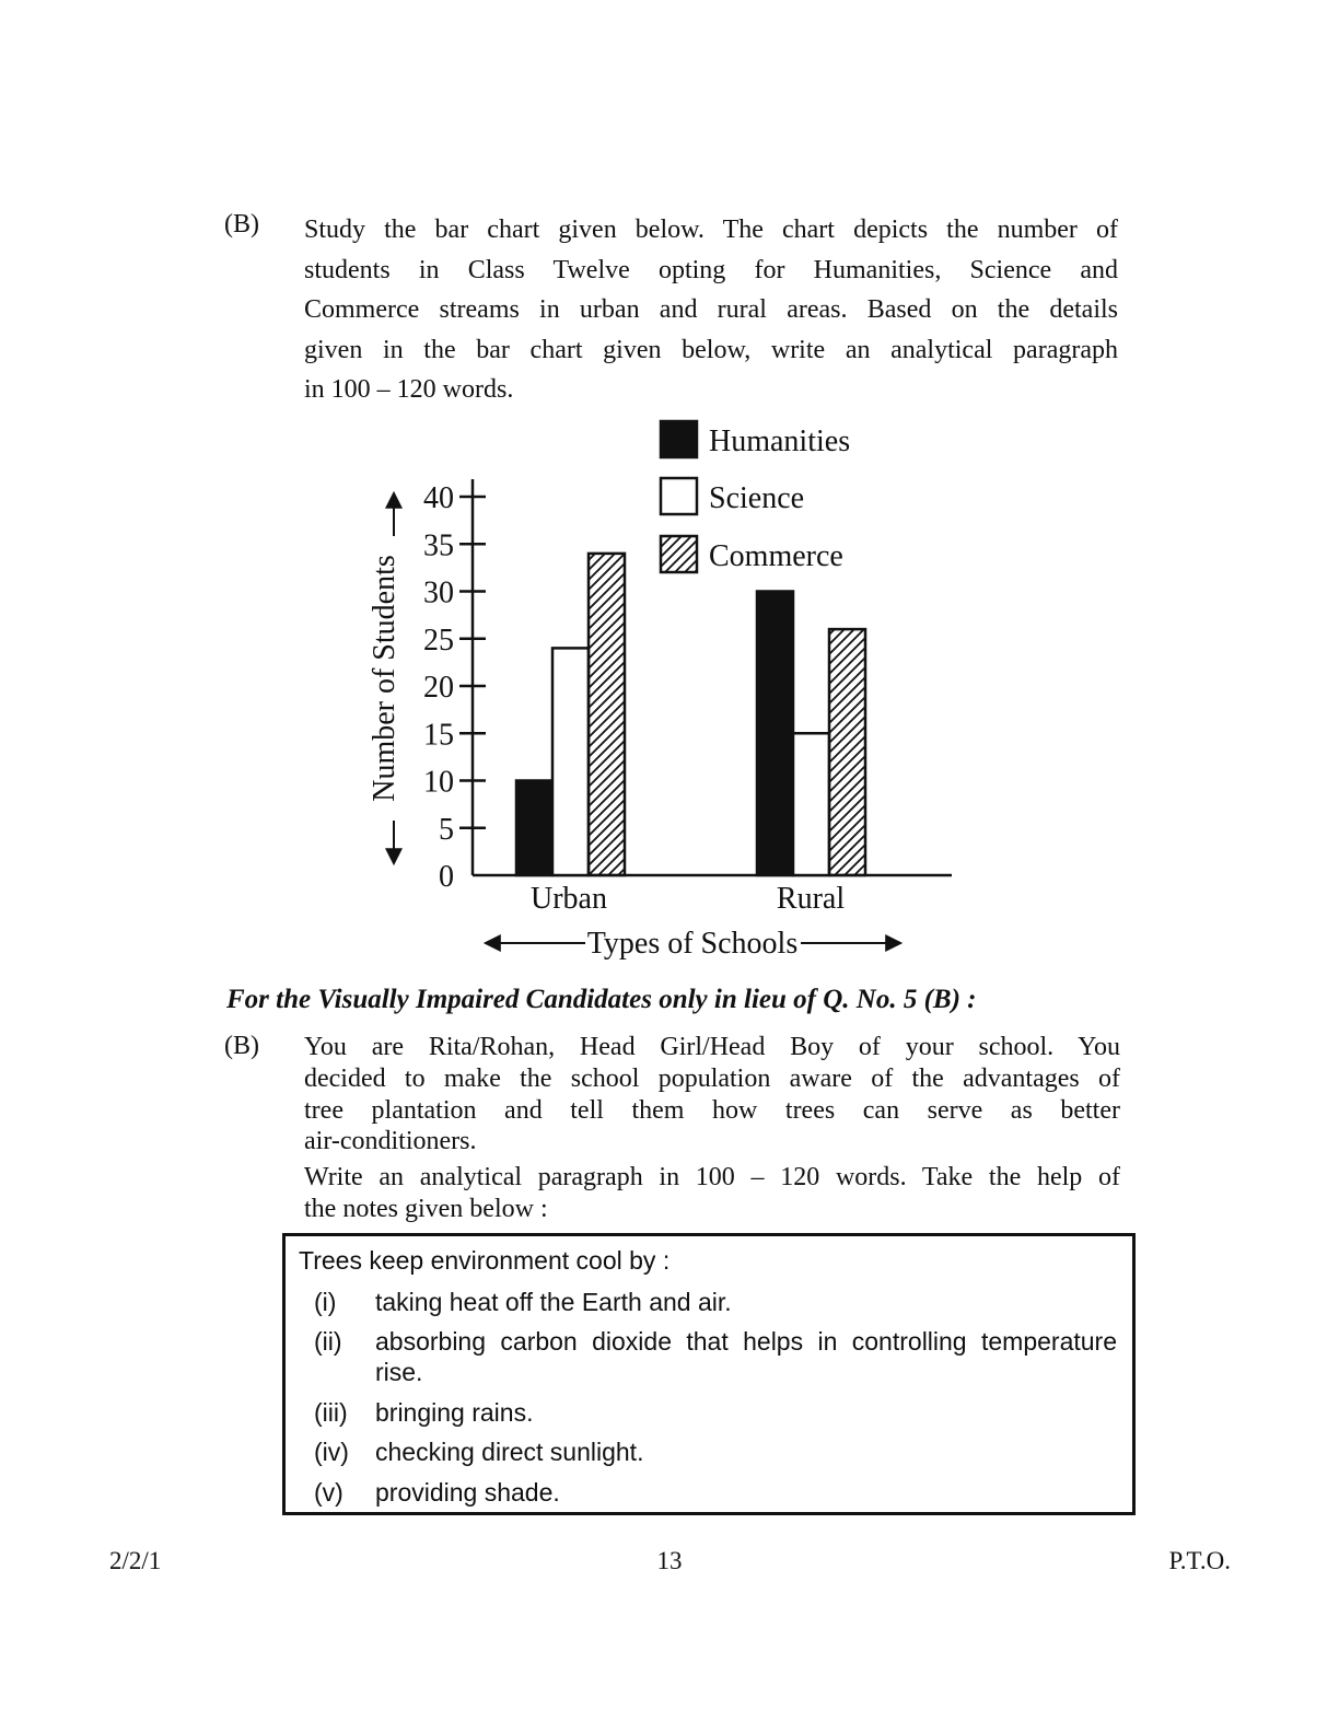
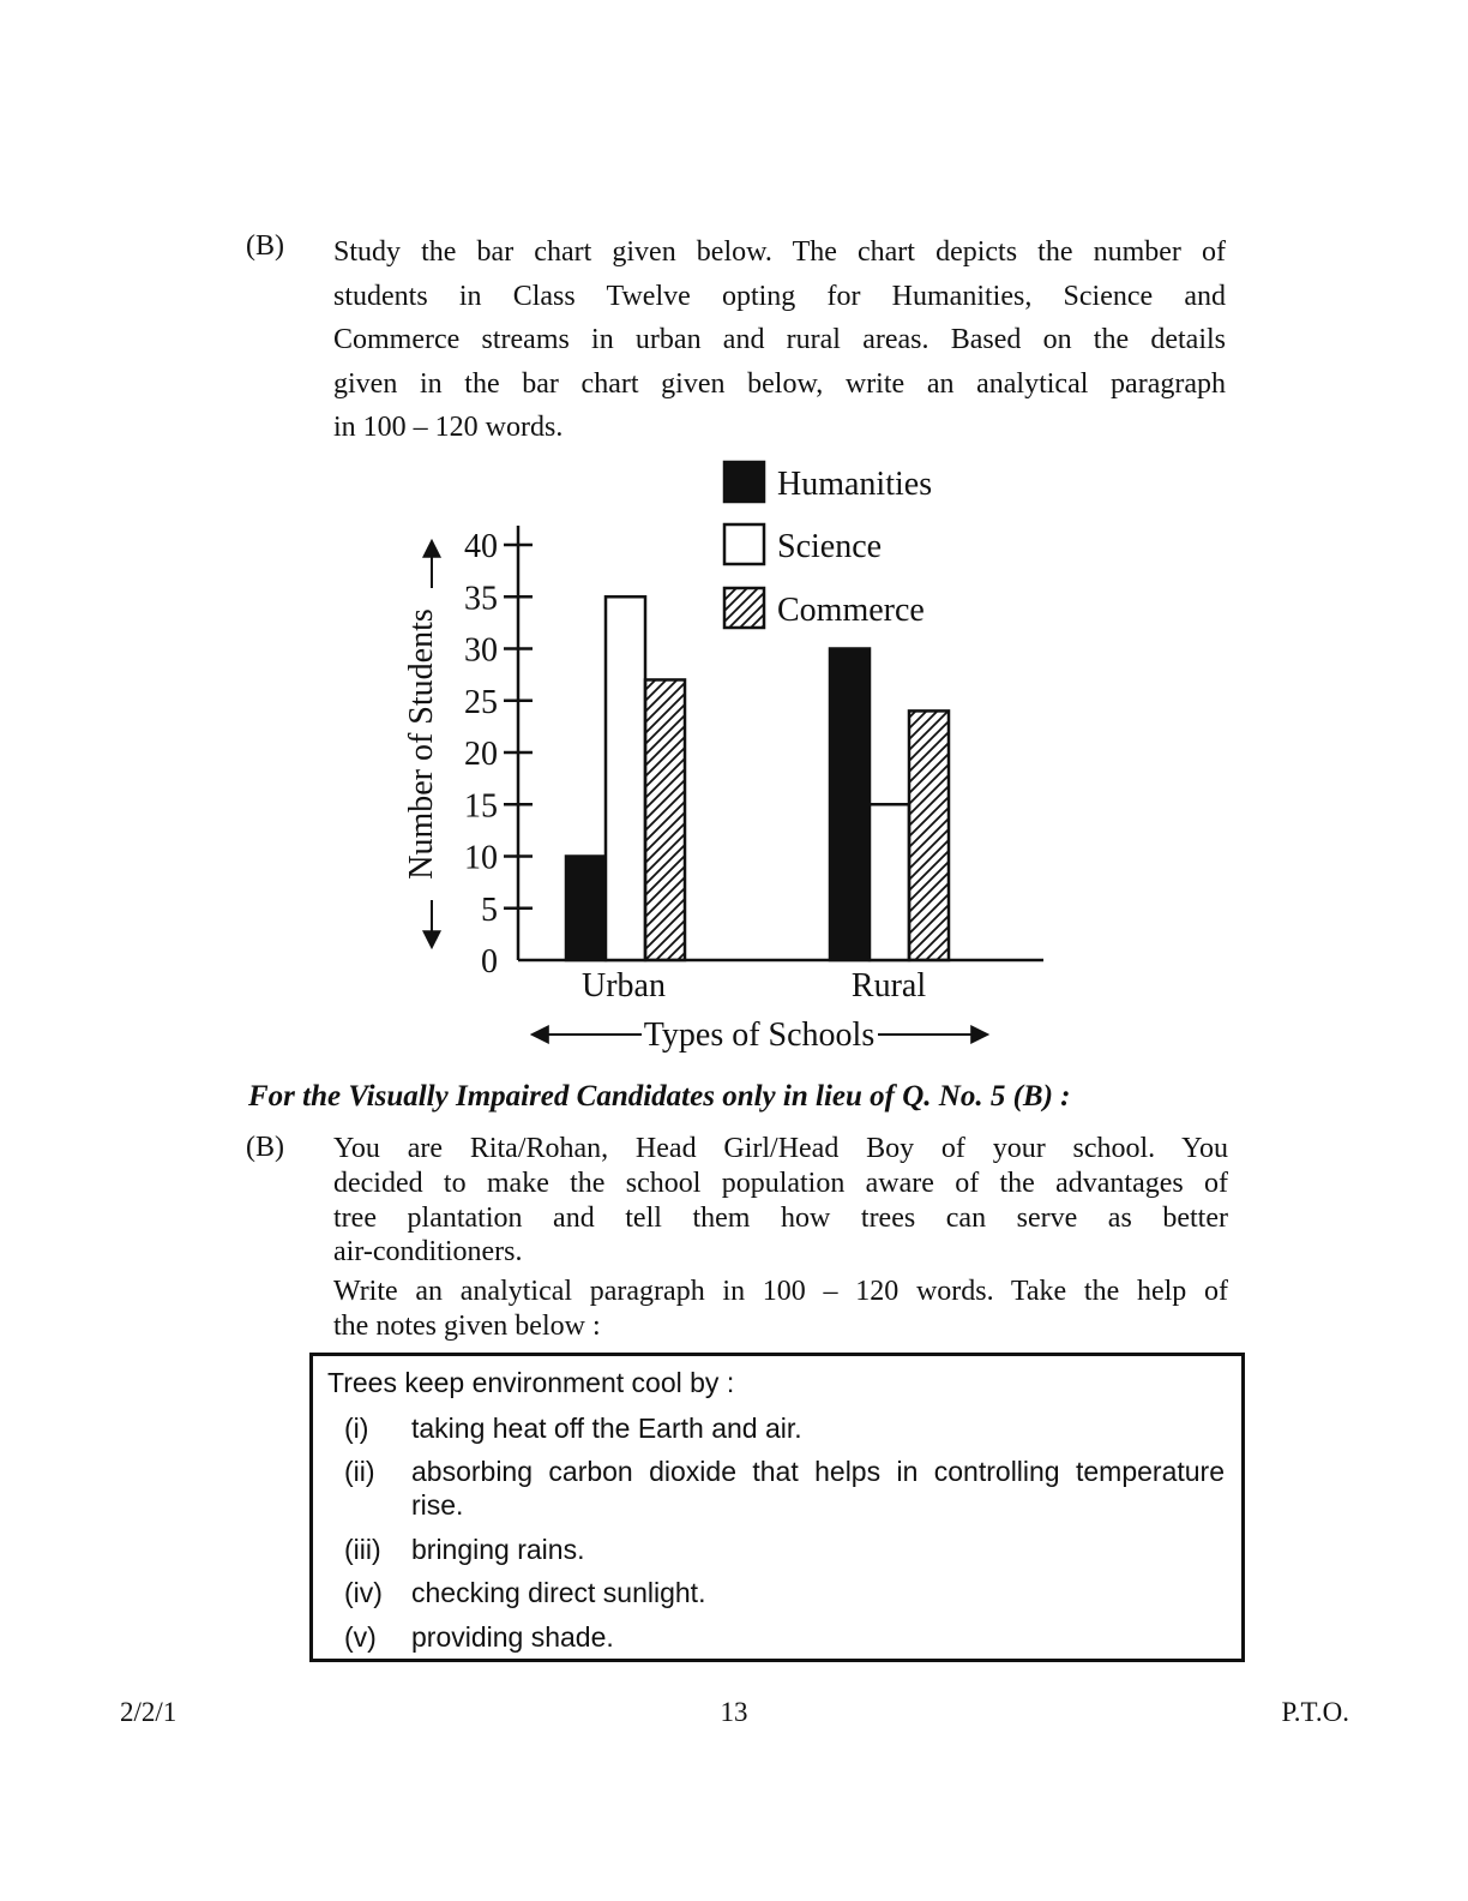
Science/Urban: 24 -> 35
Commerce/Urban: 34 -> 27
Commerce/Rural: 26 -> 24
